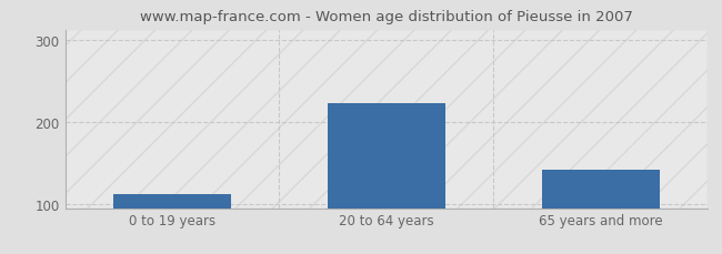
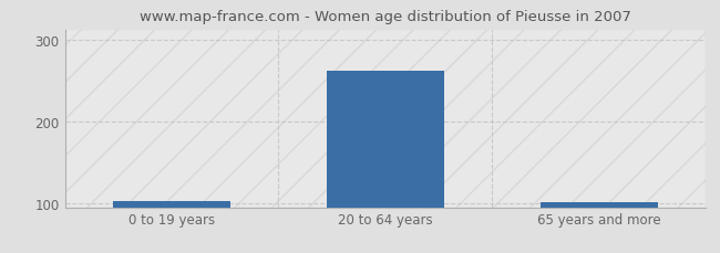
0 to 19 years: 112 -> 103
20 to 64 years: 222 -> 262
65 years and more: 142 -> 101
